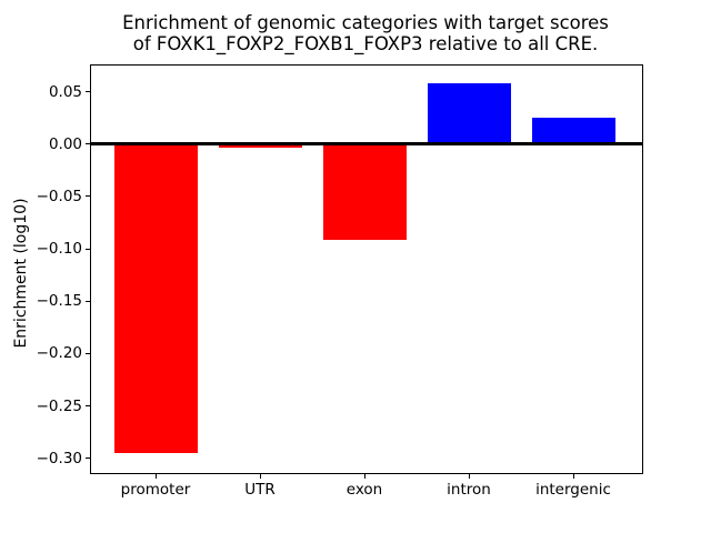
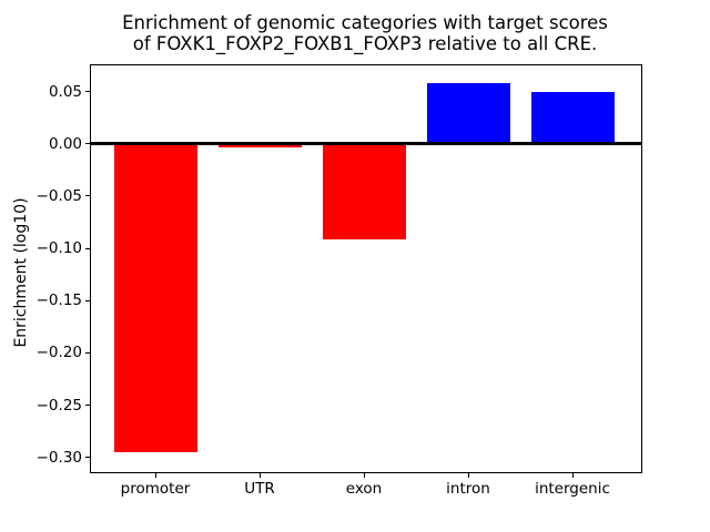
intergenic: 0.03 -> 0.05
